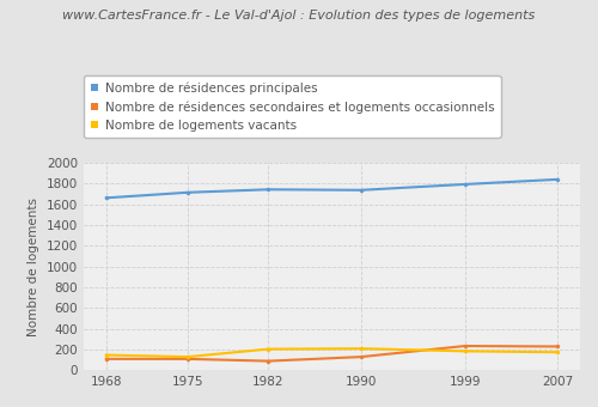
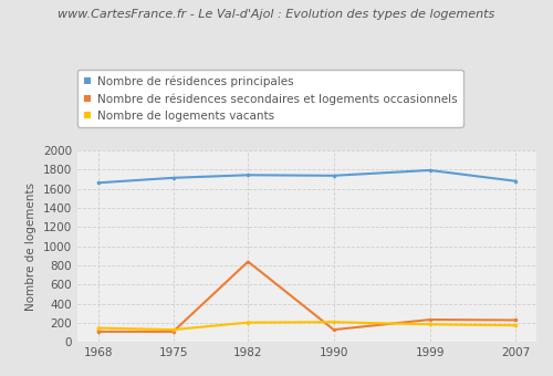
Nombre de résidences secondaires et logements occasionnels/1982: 90 -> 840
Nombre de résidences principales/2007: 1840 -> 1680
